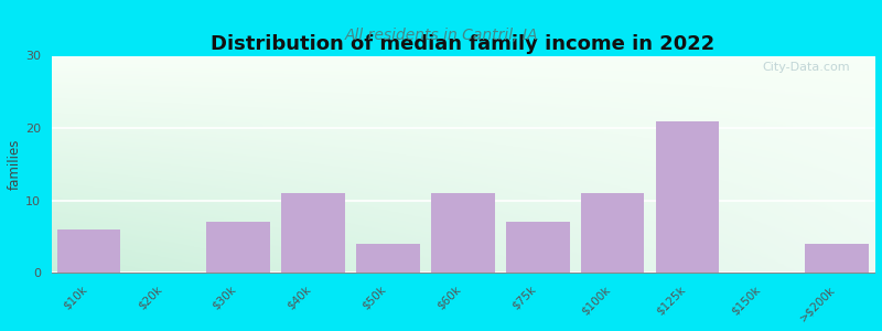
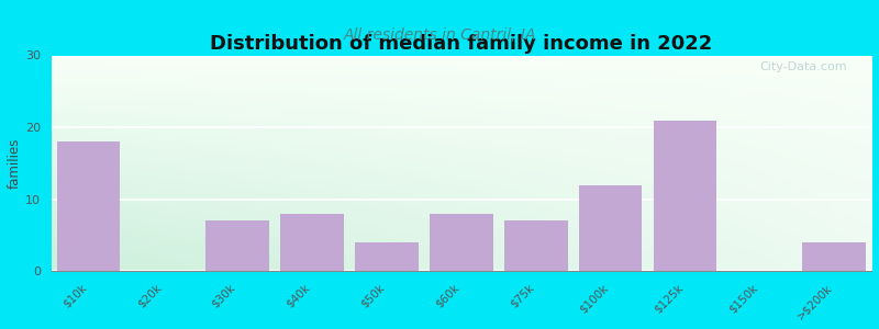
$10k: 6 -> 18
$40k: 11 -> 8
$60k: 11 -> 8
$100k: 11 -> 12
